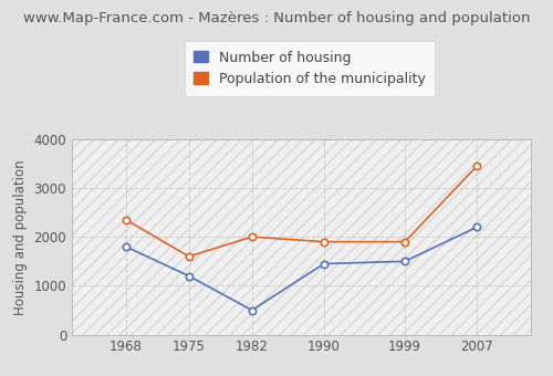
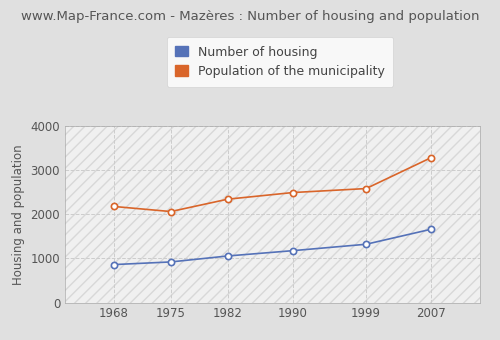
Number of housing/1968: 1800 -> 860
Population of the municipality/1968: 2350 -> 2180
Number of housing/1975: 1200 -> 920
Population of the municipality/1975: 1600 -> 2060
Number of housing/1982: 500 -> 1060
Population of the municipality/1982: 2000 -> 2340
Number of housing/1990: 1450 -> 1180
Population of the municipality/1990: 1900 -> 2490
Number of housing/1999: 1500 -> 1320
Population of the municipality/1999: 1900 -> 2580
Number of housing/2007: 2200 -> 1660
Population of the municipality/2007: 3450 -> 3280
